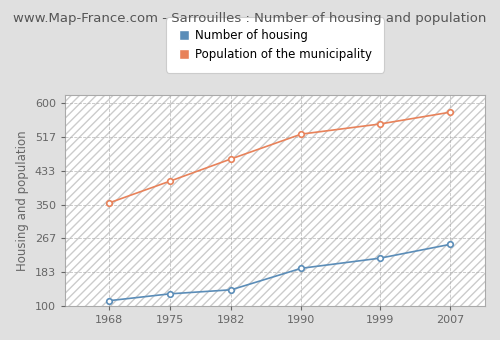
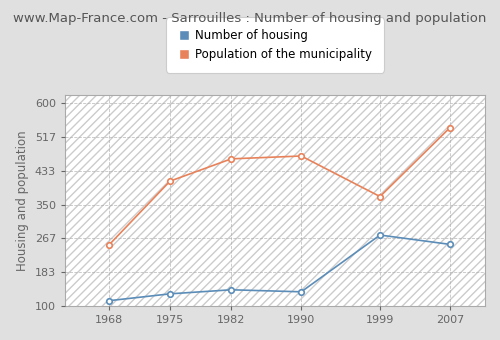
Population of the municipality/1968: 354 -> 250
Number of housing/1990: 193 -> 135
Population of the municipality/1990: 524 -> 470
Number of housing/1999: 218 -> 275
Population of the municipality/1999: 549 -> 370
Population of the municipality/2007: 578 -> 540
